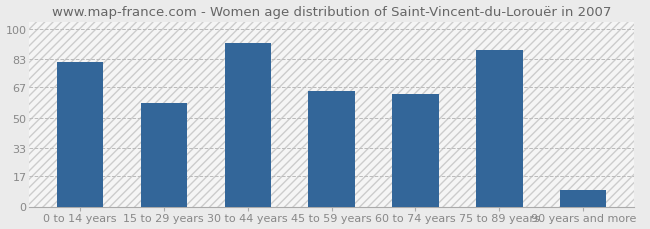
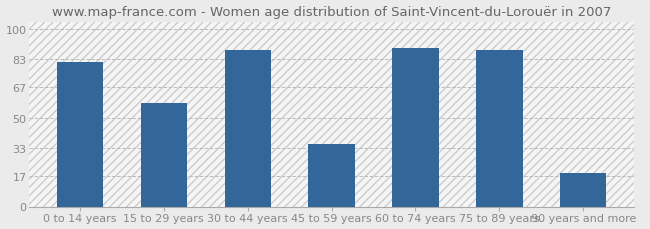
30 to 44 years: 92 -> 88
45 to 59 years: 65 -> 35
60 to 74 years: 63 -> 89
90 years and more: 9 -> 19
